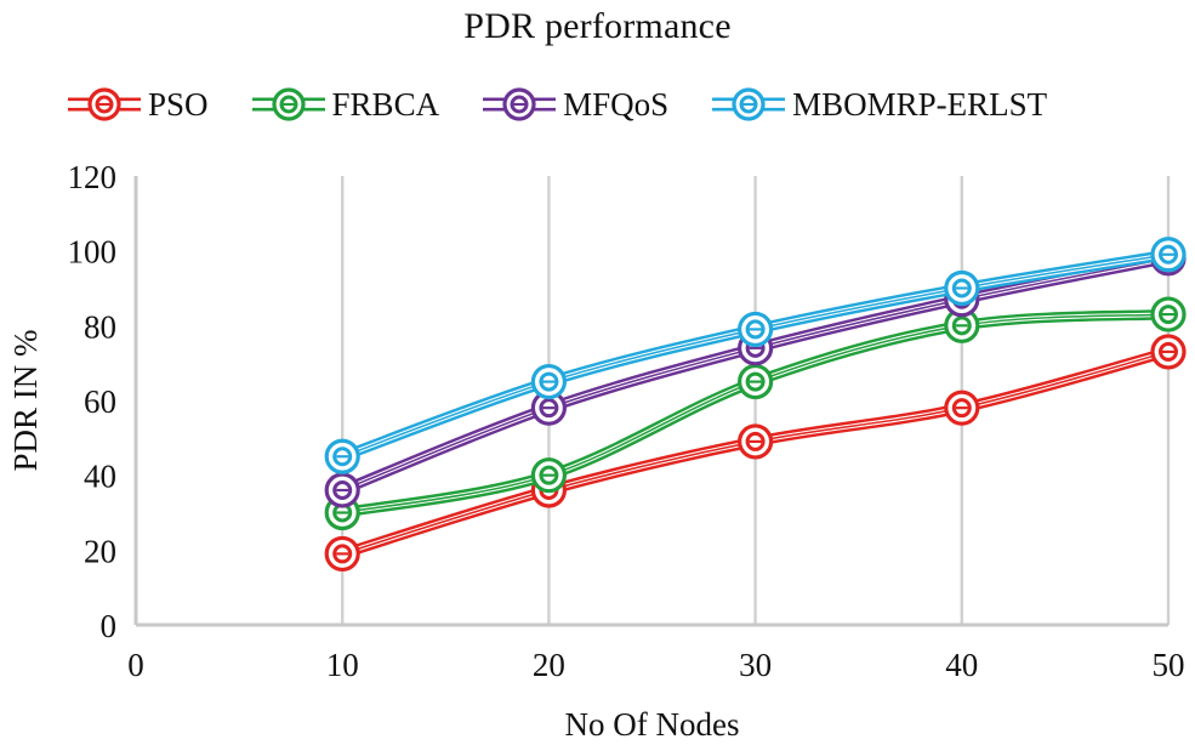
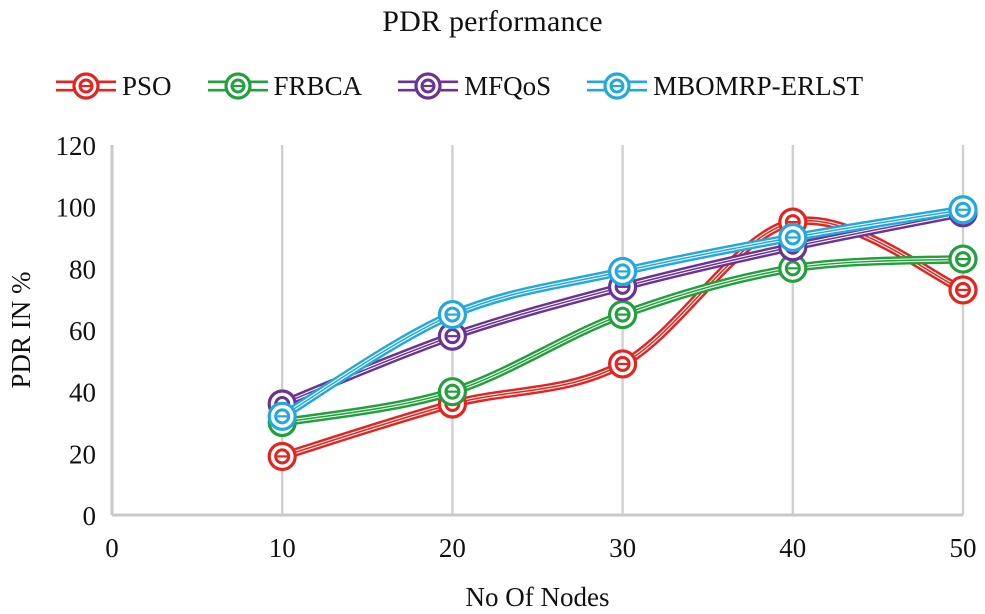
MBOMRP-ERLST/10: 45 -> 32
PSO/40: 58 -> 95
